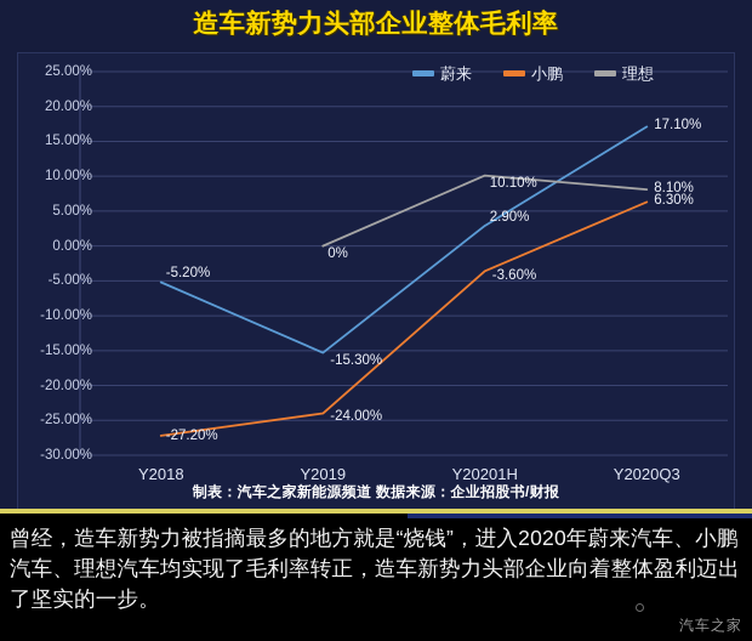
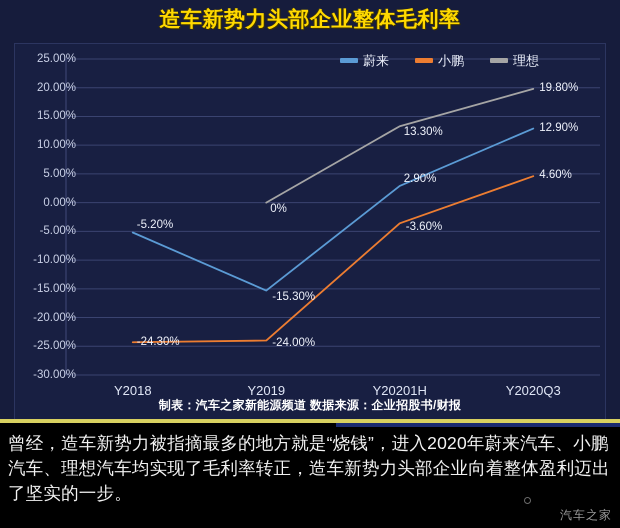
小鹏/Y2018: -27.20% -> -24.30%
理想/Y20201H: 10.10% -> 13.30%
蔚来/Y2020Q3: 17.10% -> 12.90%
小鹏/Y2020Q3: 6.30% -> 4.60%
理想/Y2020Q3: 8.10% -> 19.80%
